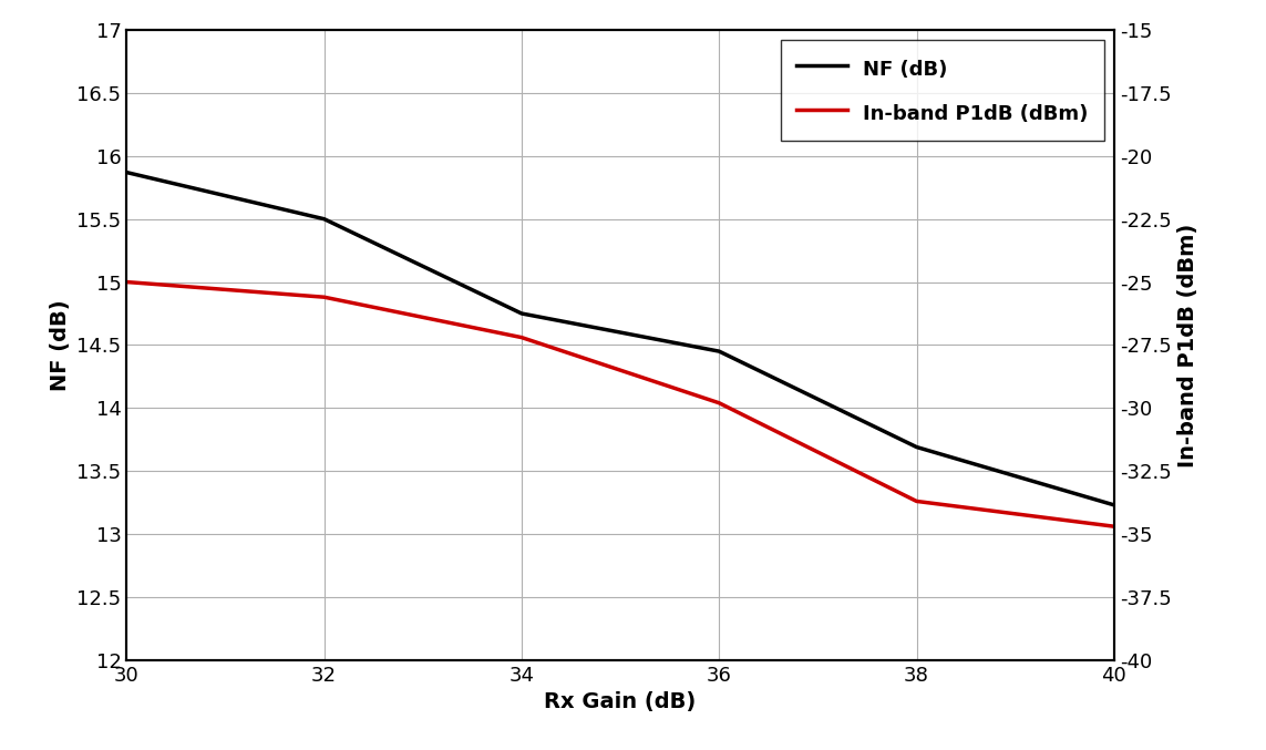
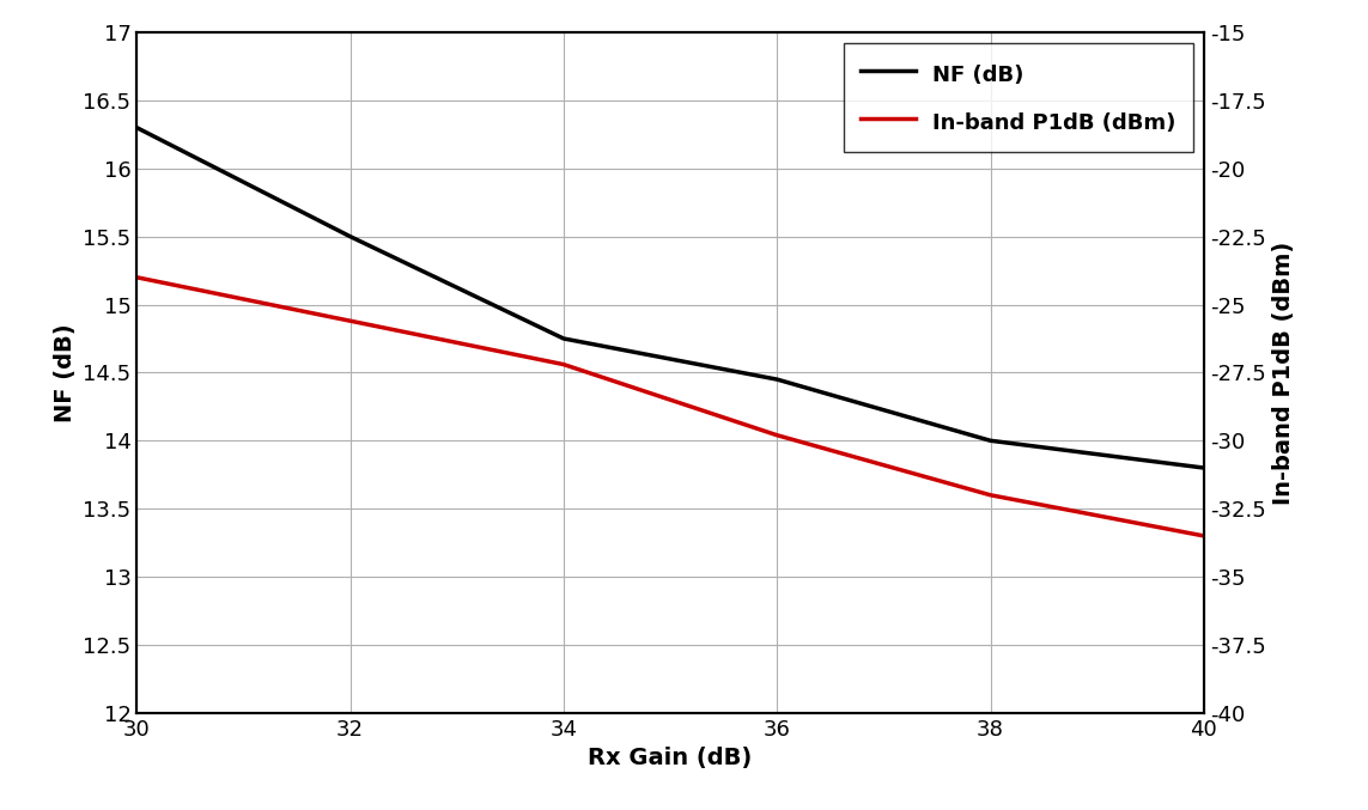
NF (dB)/30: 15.87 -> 16.30
In-band P1dB (dBm)/30: -25.0 -> -24.0
NF (dB)/38: 13.69 -> 14.00
In-band P1dB (dBm)/38: -33.7 -> -32.0
NF (dB)/40: 13.23 -> 13.80
In-band P1dB (dBm)/40: -34.7 -> -33.5
